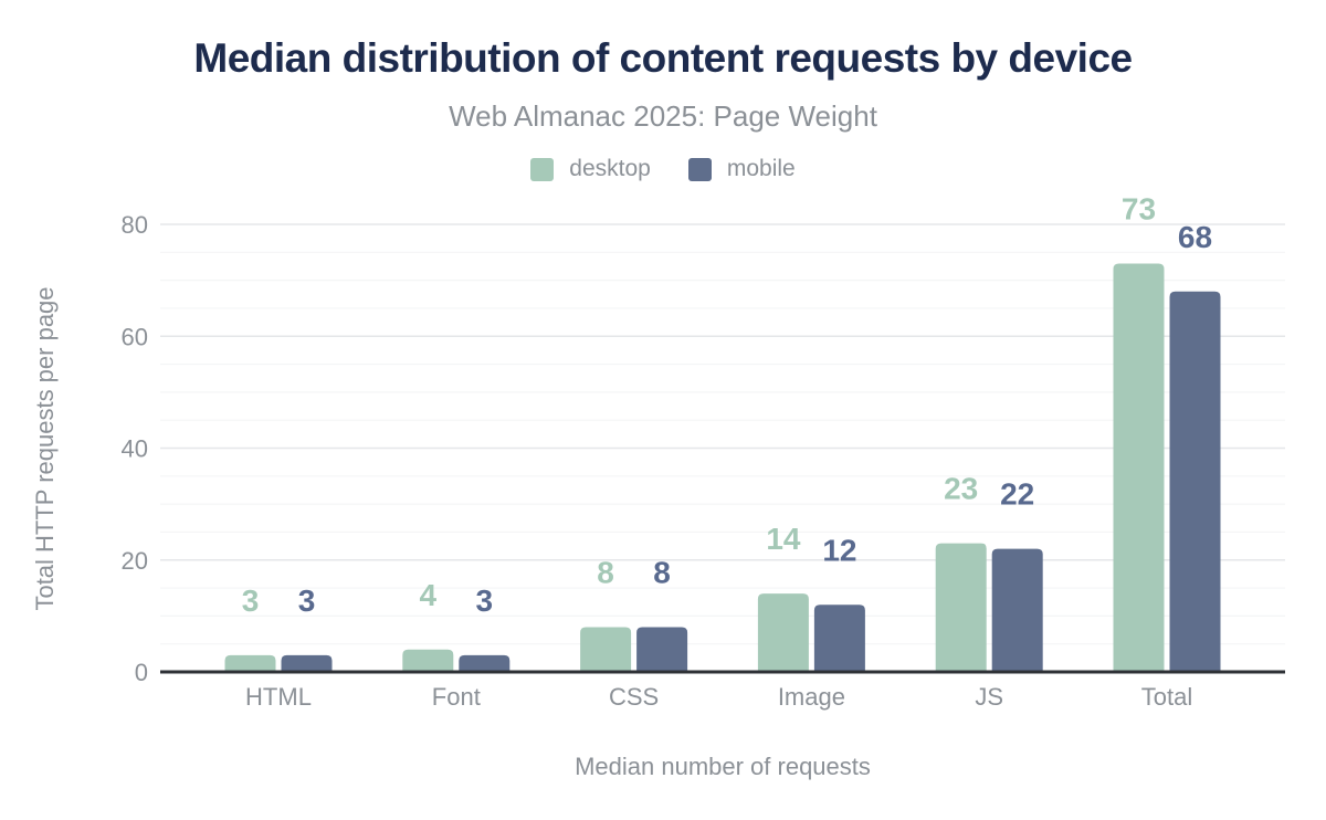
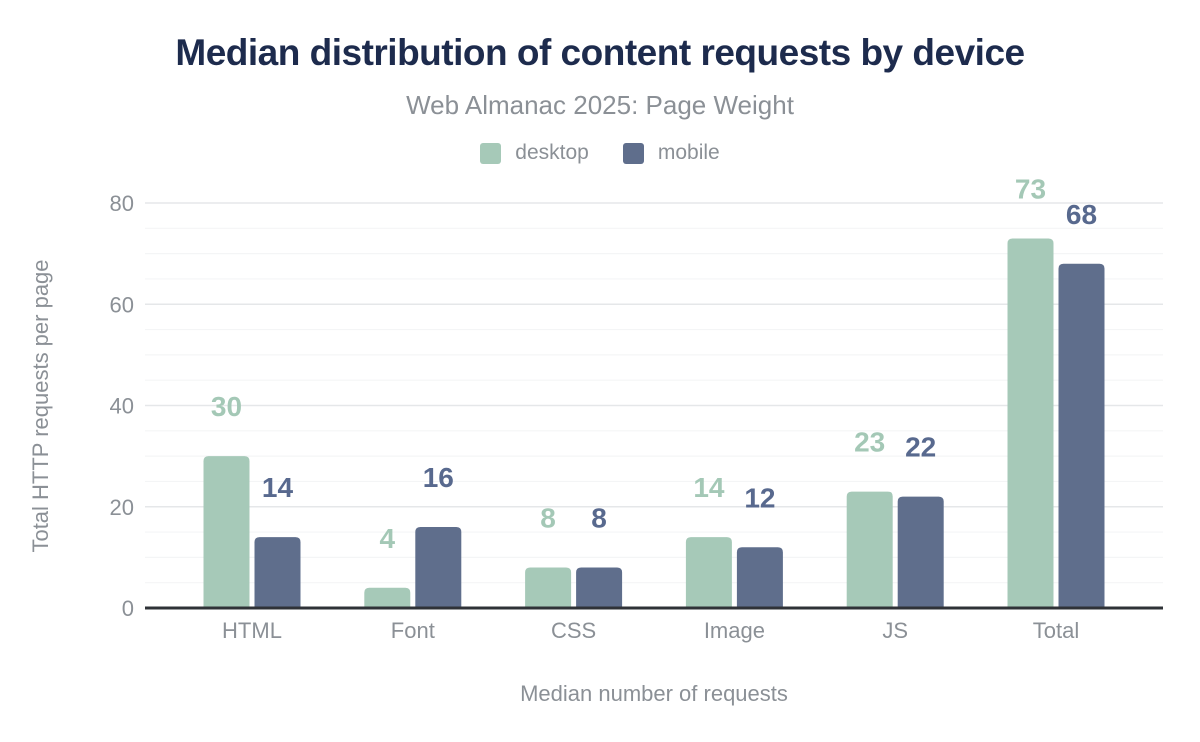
desktop/HTML: 3 -> 30
mobile/HTML: 3 -> 14
mobile/Font: 3 -> 16
